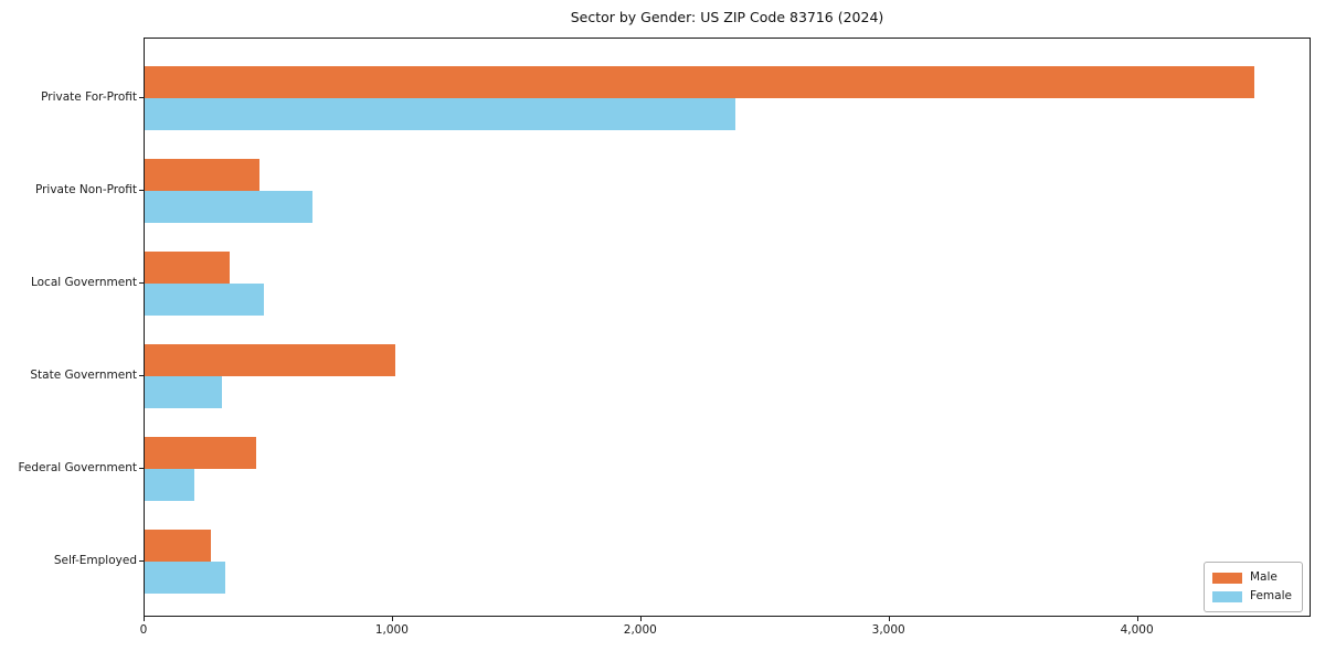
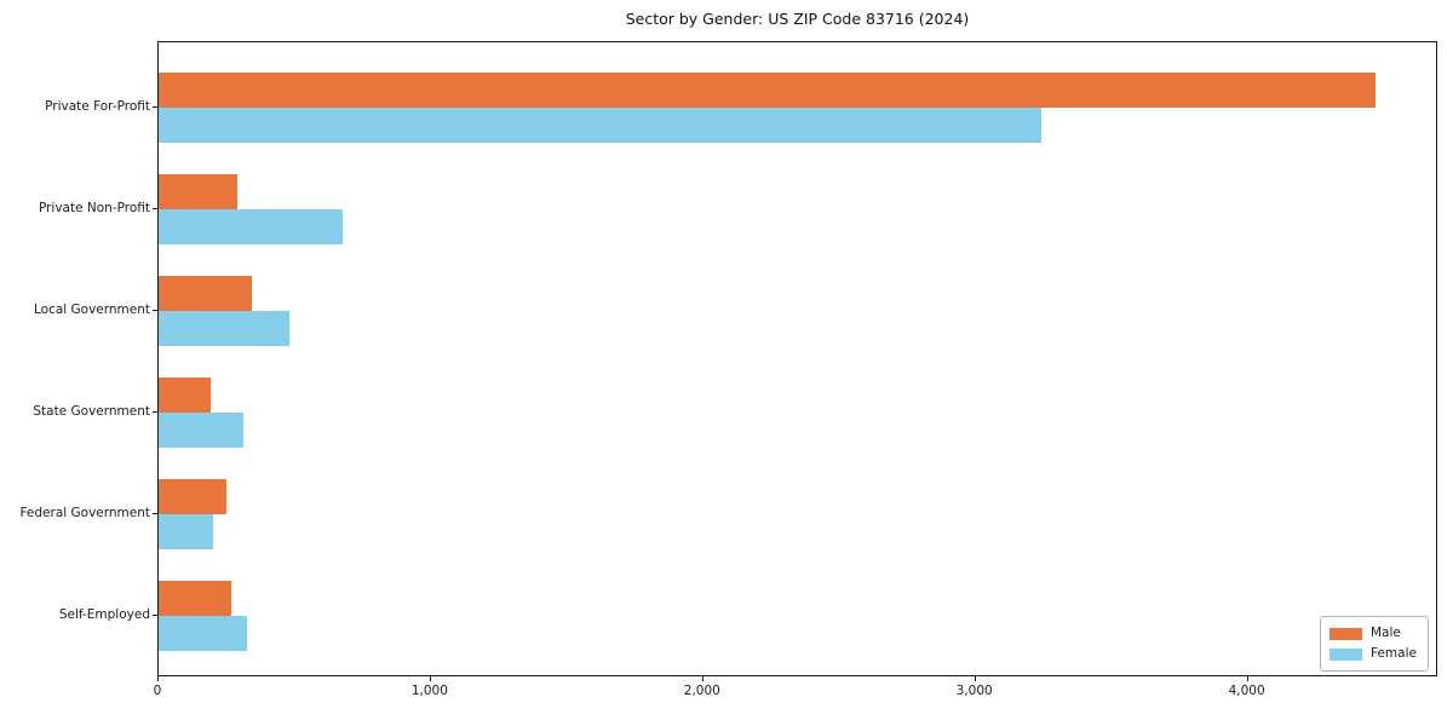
Female/Private For-Profit: 2380 -> 3240
Male/Private Non-Profit: 460 -> 290
Male/State Government: 1010 -> 190
Male/Federal Government: 450 -> 250
